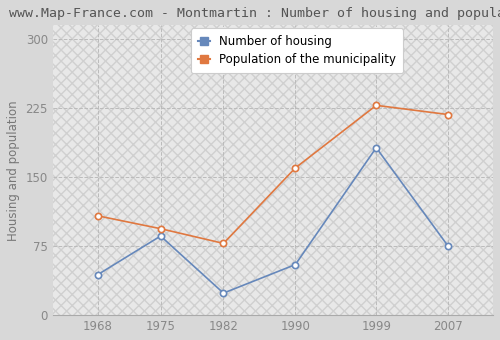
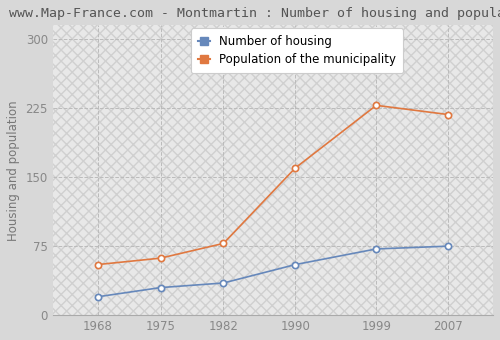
Number of housing/1968: 44 -> 20
Population of the municipality/1968: 108 -> 55
Number of housing/1975: 86 -> 30
Population of the municipality/1975: 94 -> 62
Number of housing/1982: 24 -> 35
Number of housing/1999: 182 -> 72
